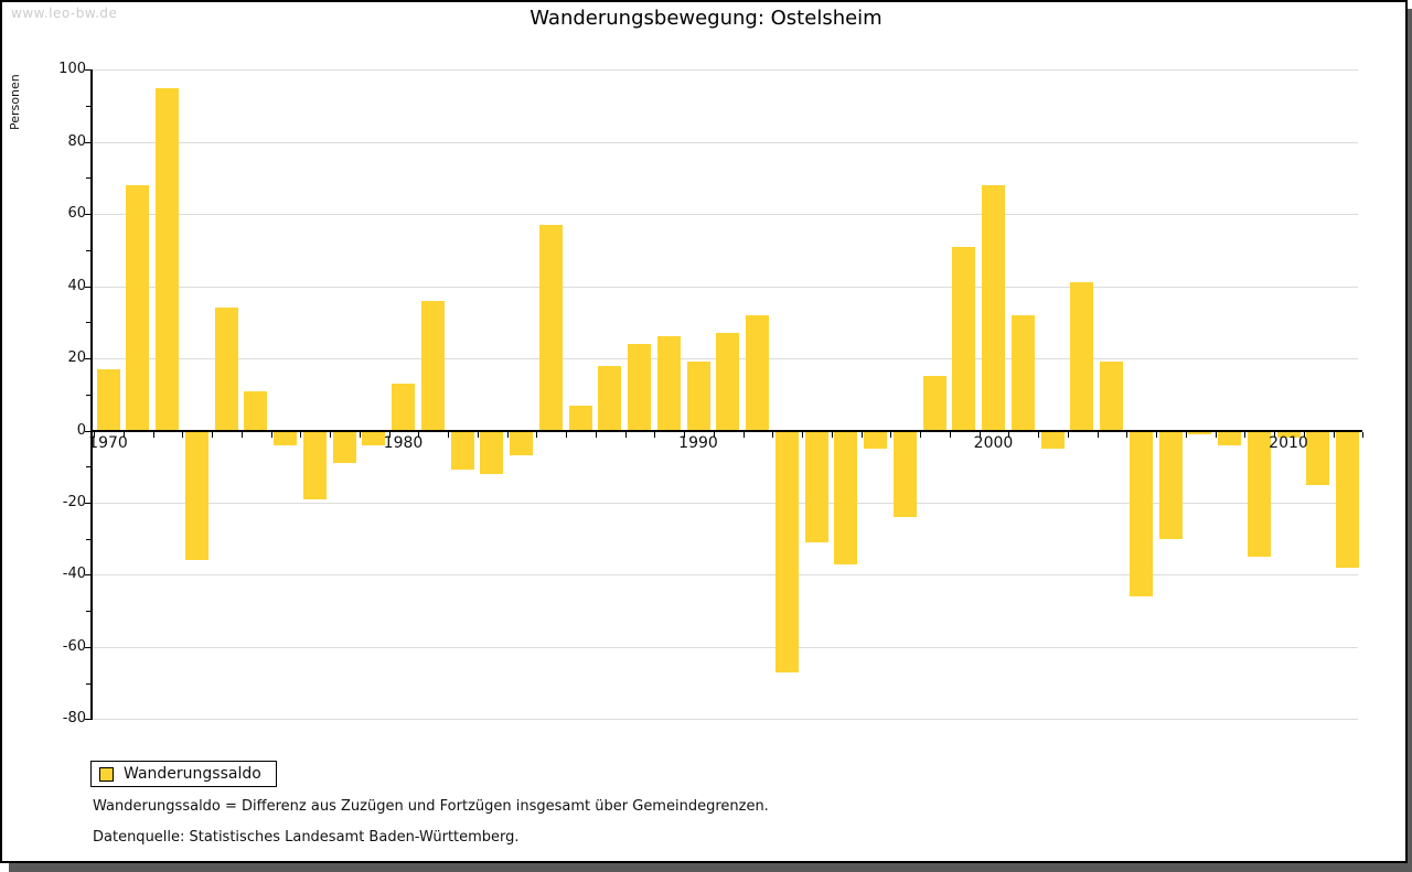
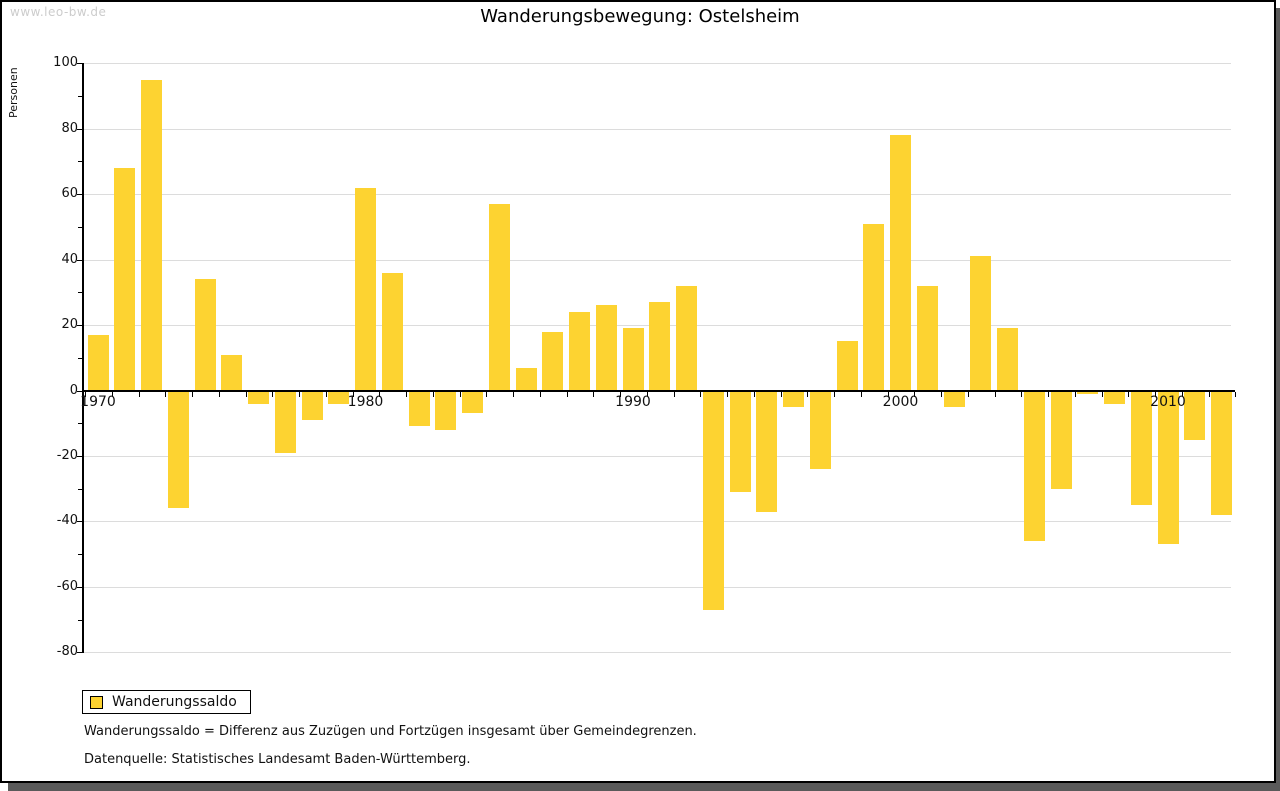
1980: 13 -> 62
2000: 68 -> 78
2010: -2 -> -47
